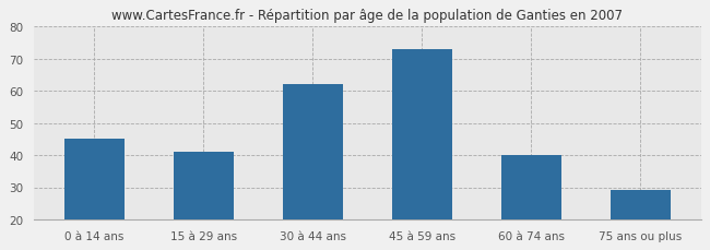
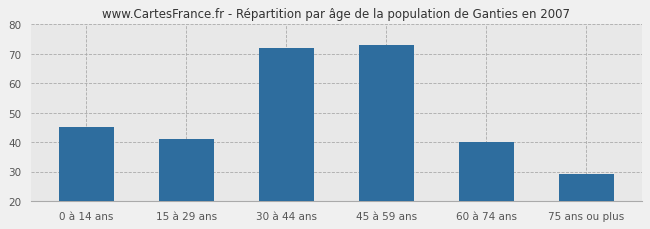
30 à 44 ans: 62 -> 72
